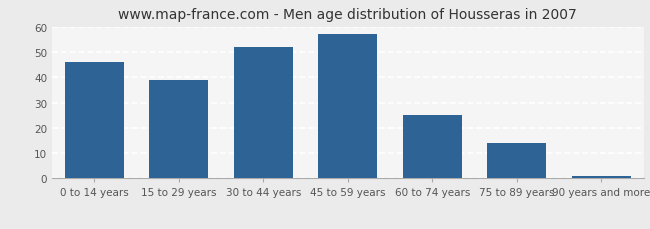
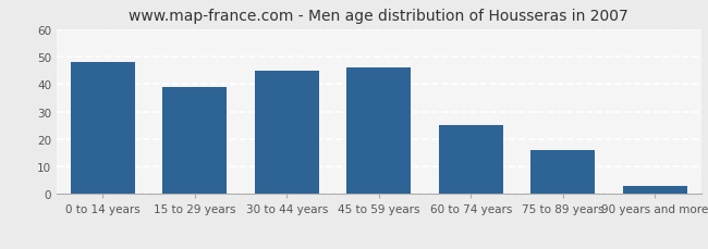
0 to 14 years: 46 -> 48
30 to 44 years: 52 -> 45
45 to 59 years: 57 -> 46
75 to 89 years: 14 -> 16
90 years and more: 1 -> 3
